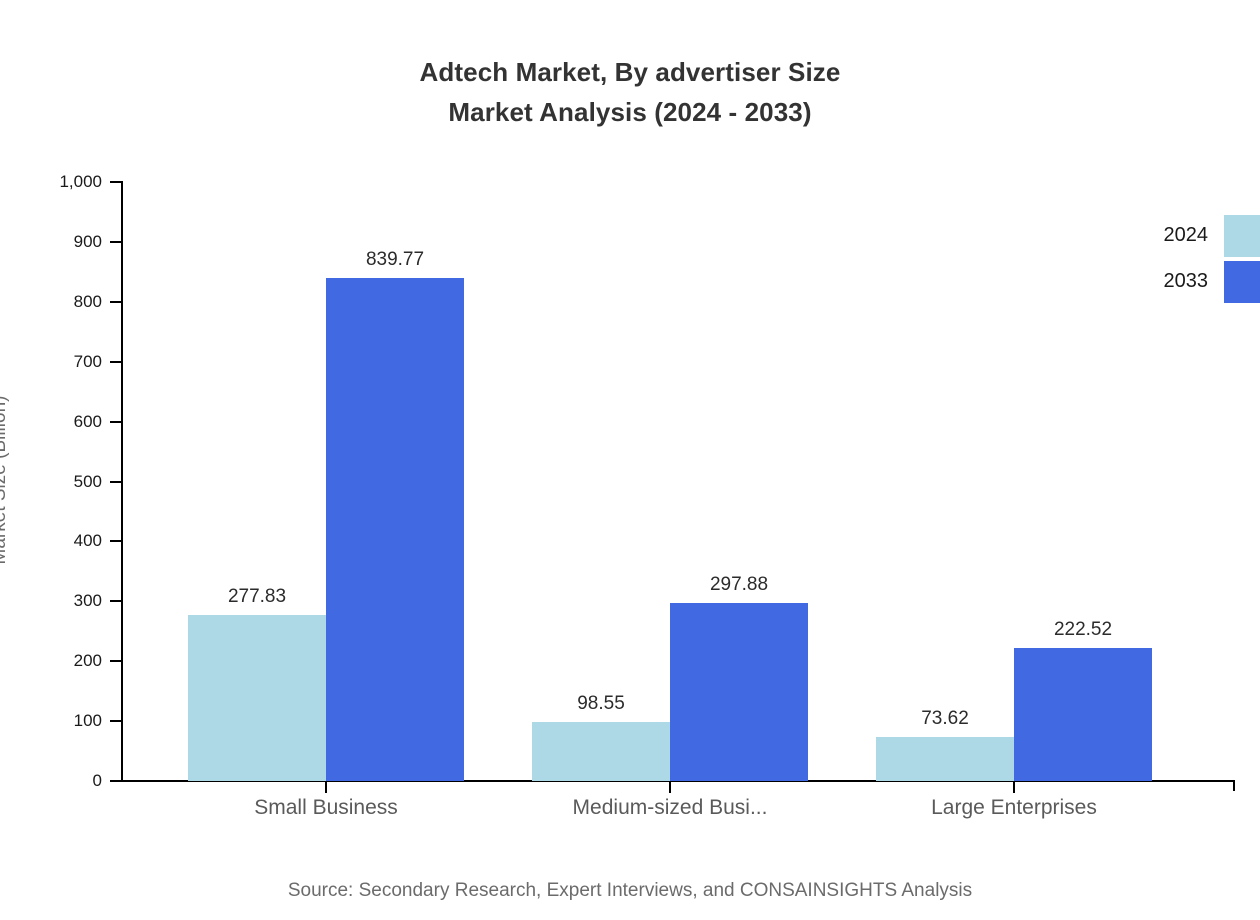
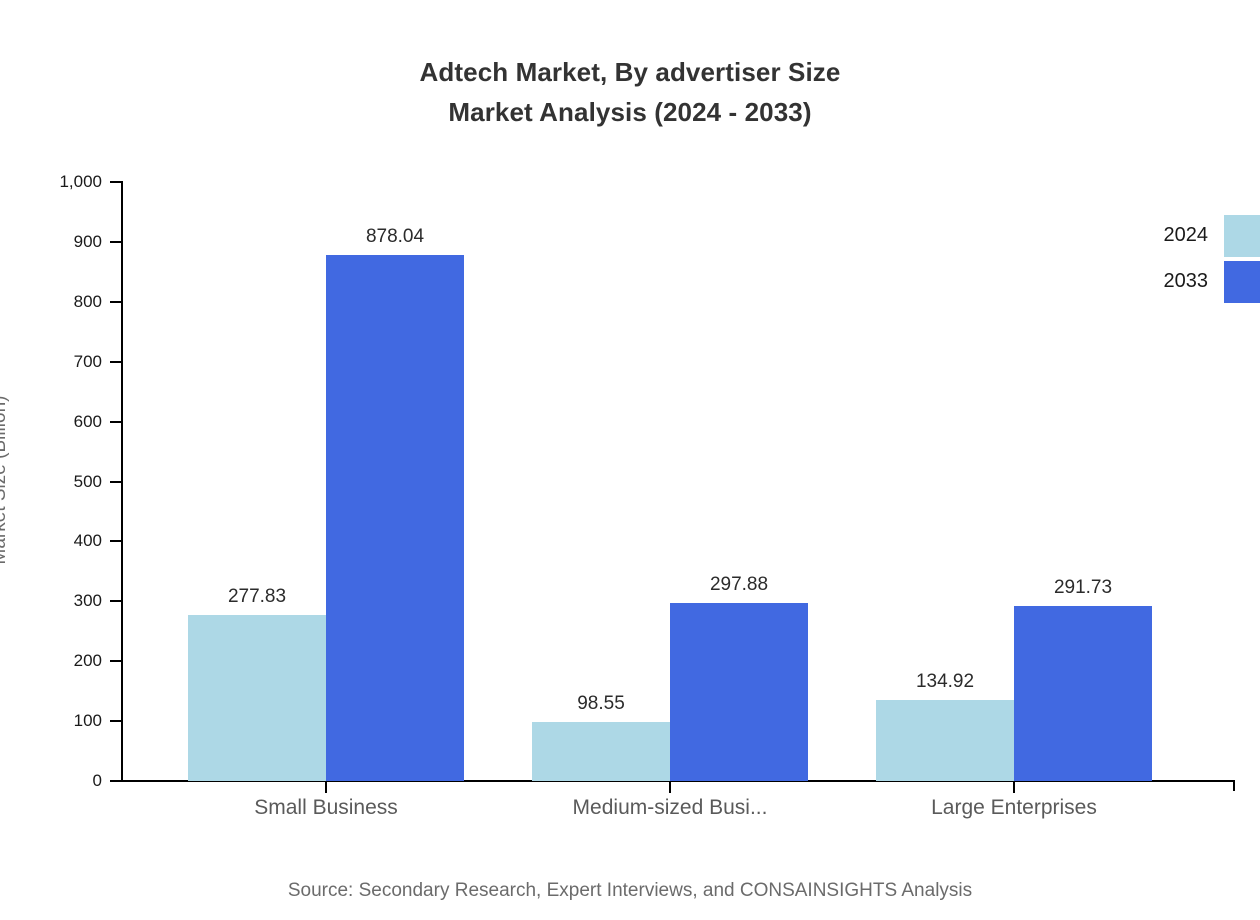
2033/Small Business: 839.77 -> 878.04
2024/Large Enterprises: 73.62 -> 134.92
2033/Large Enterprises: 222.52 -> 291.73
